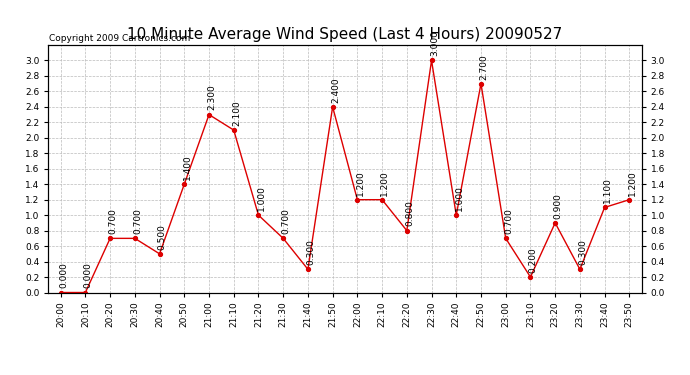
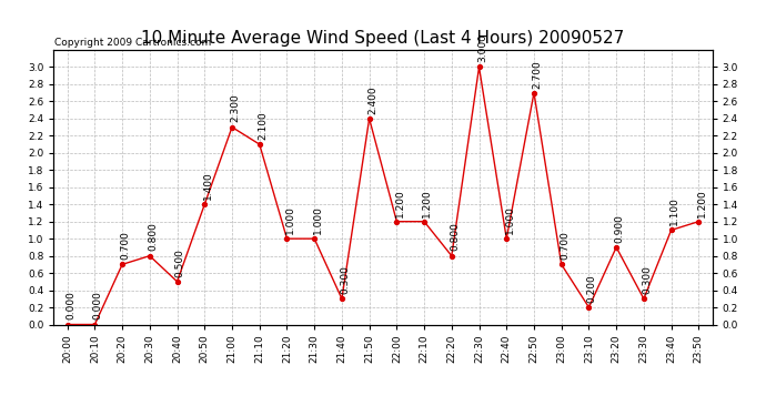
20:30: 0.700 -> 0.800
21:30: 0.700 -> 1.000
